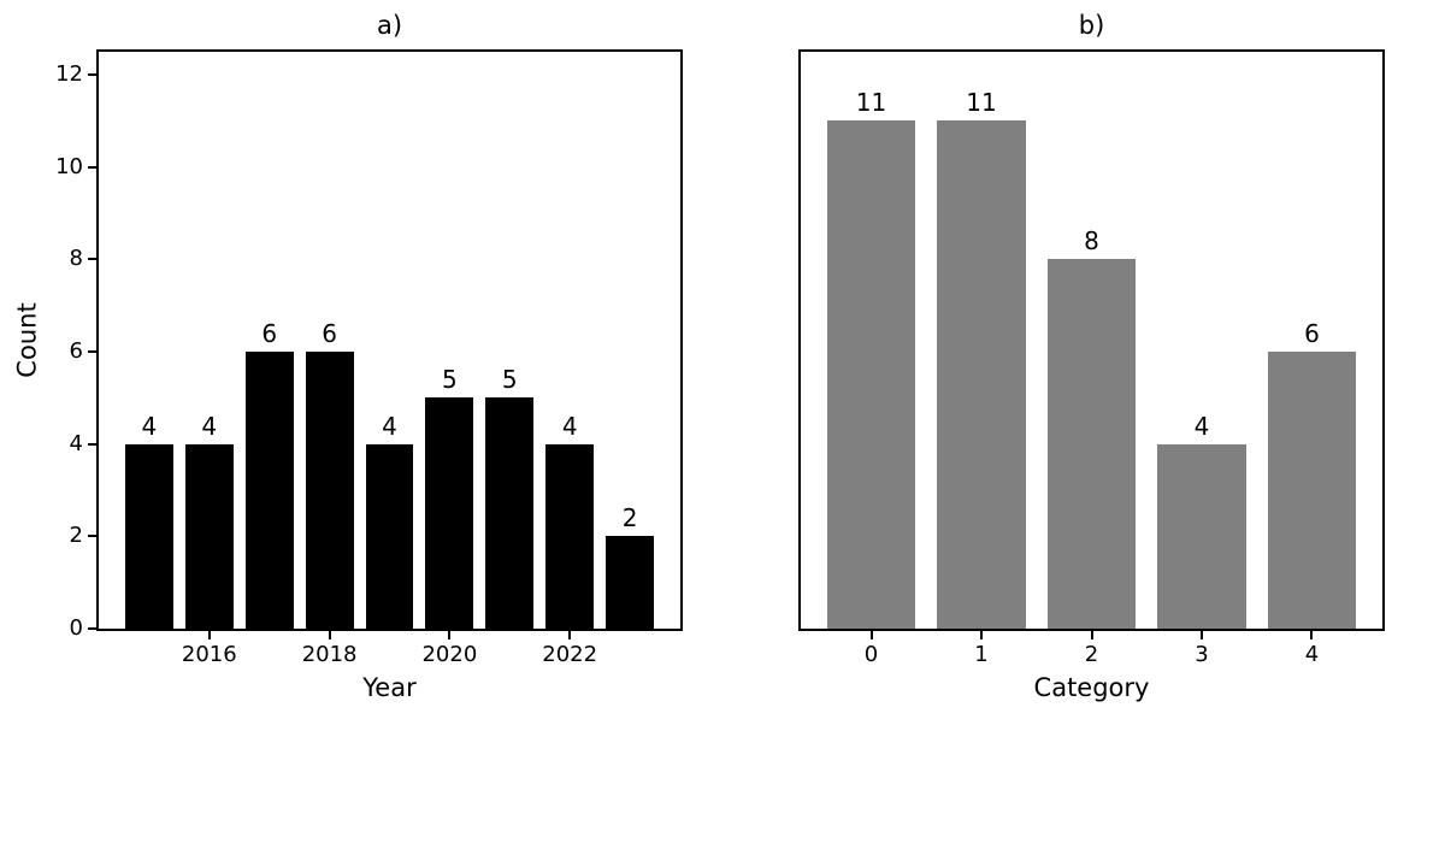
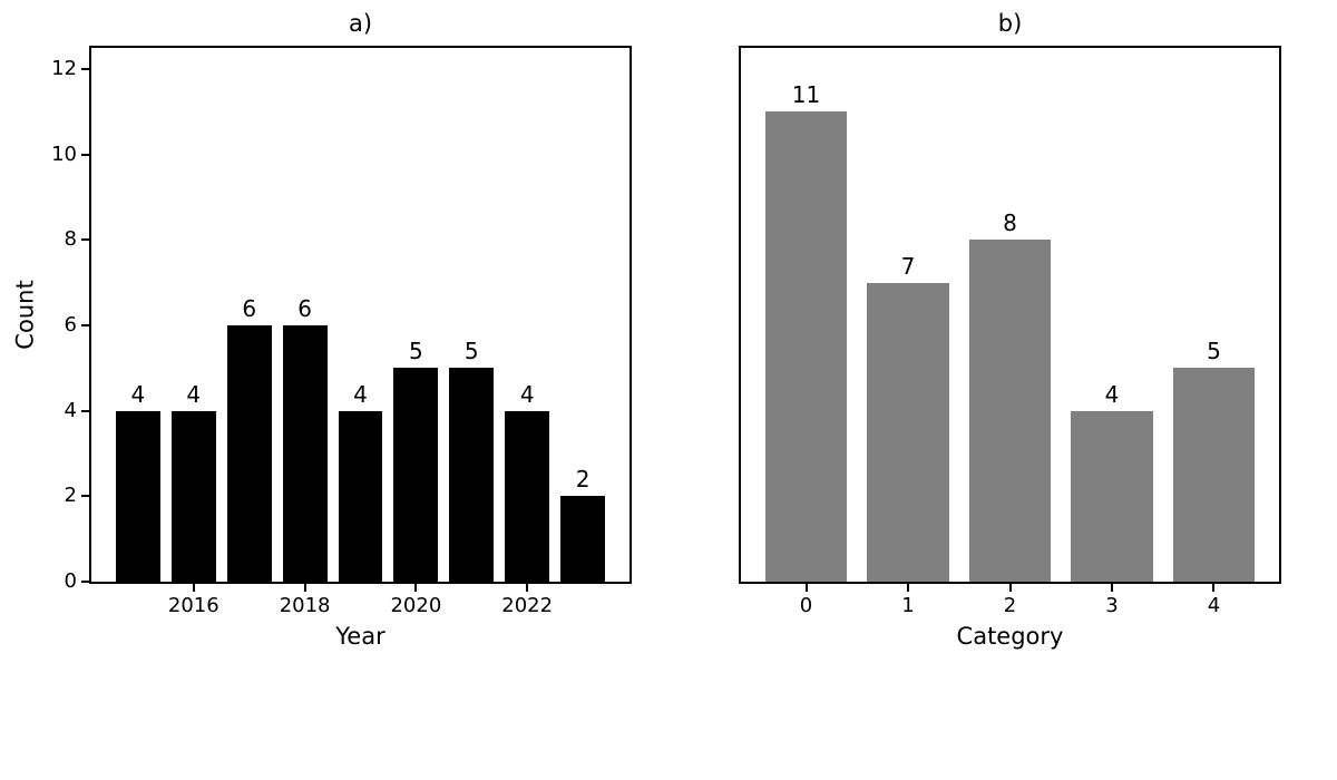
b)/1: 11 -> 7
b)/4: 6 -> 5
